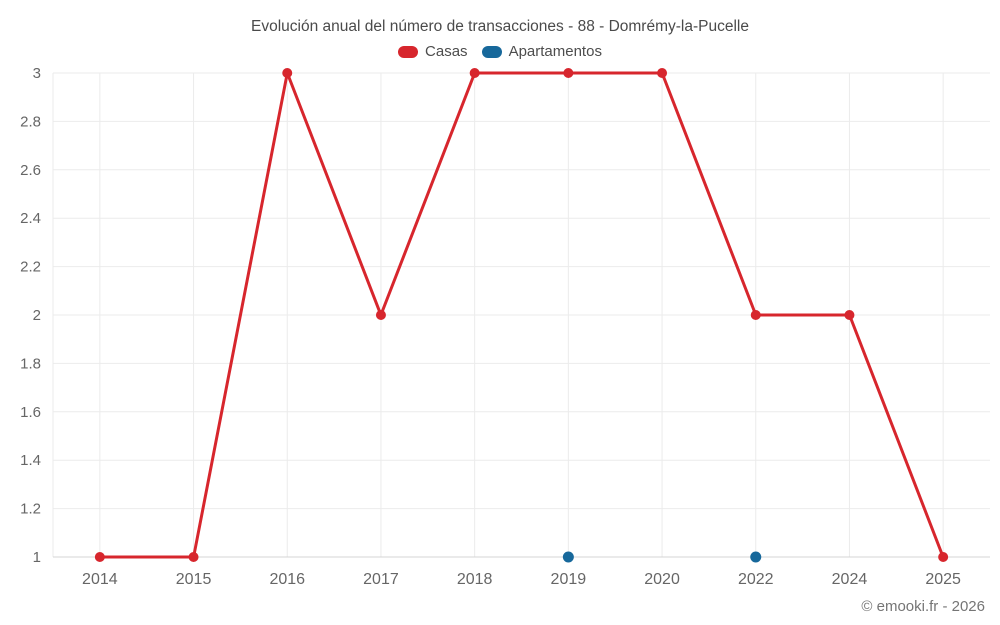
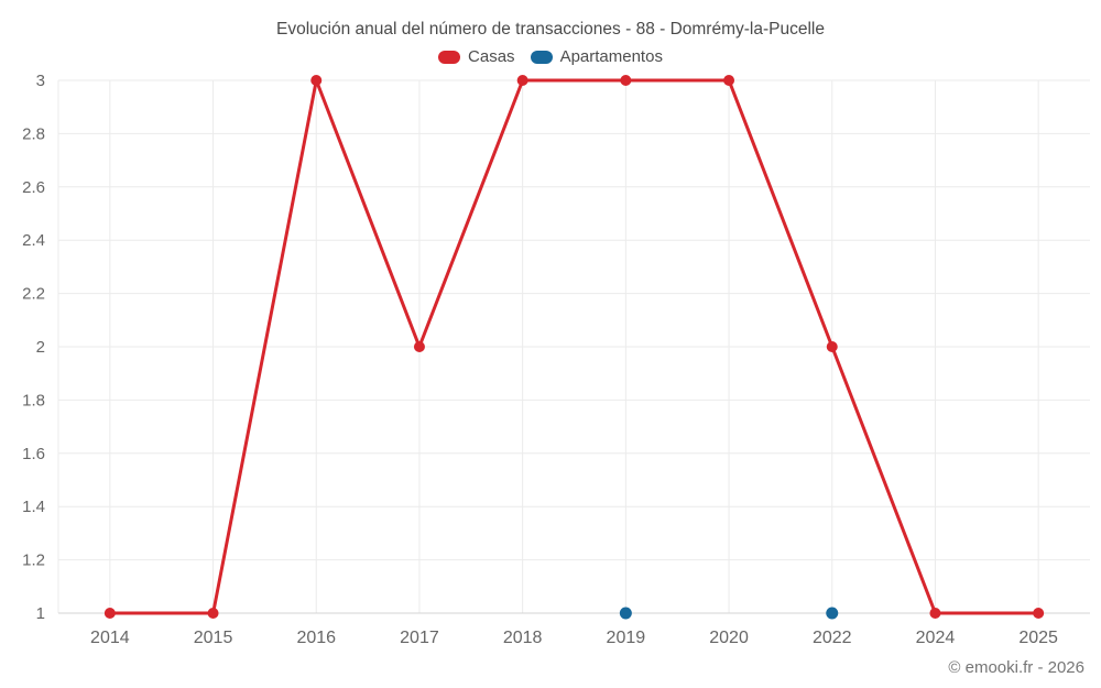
Casas/2024: 2 -> 1
